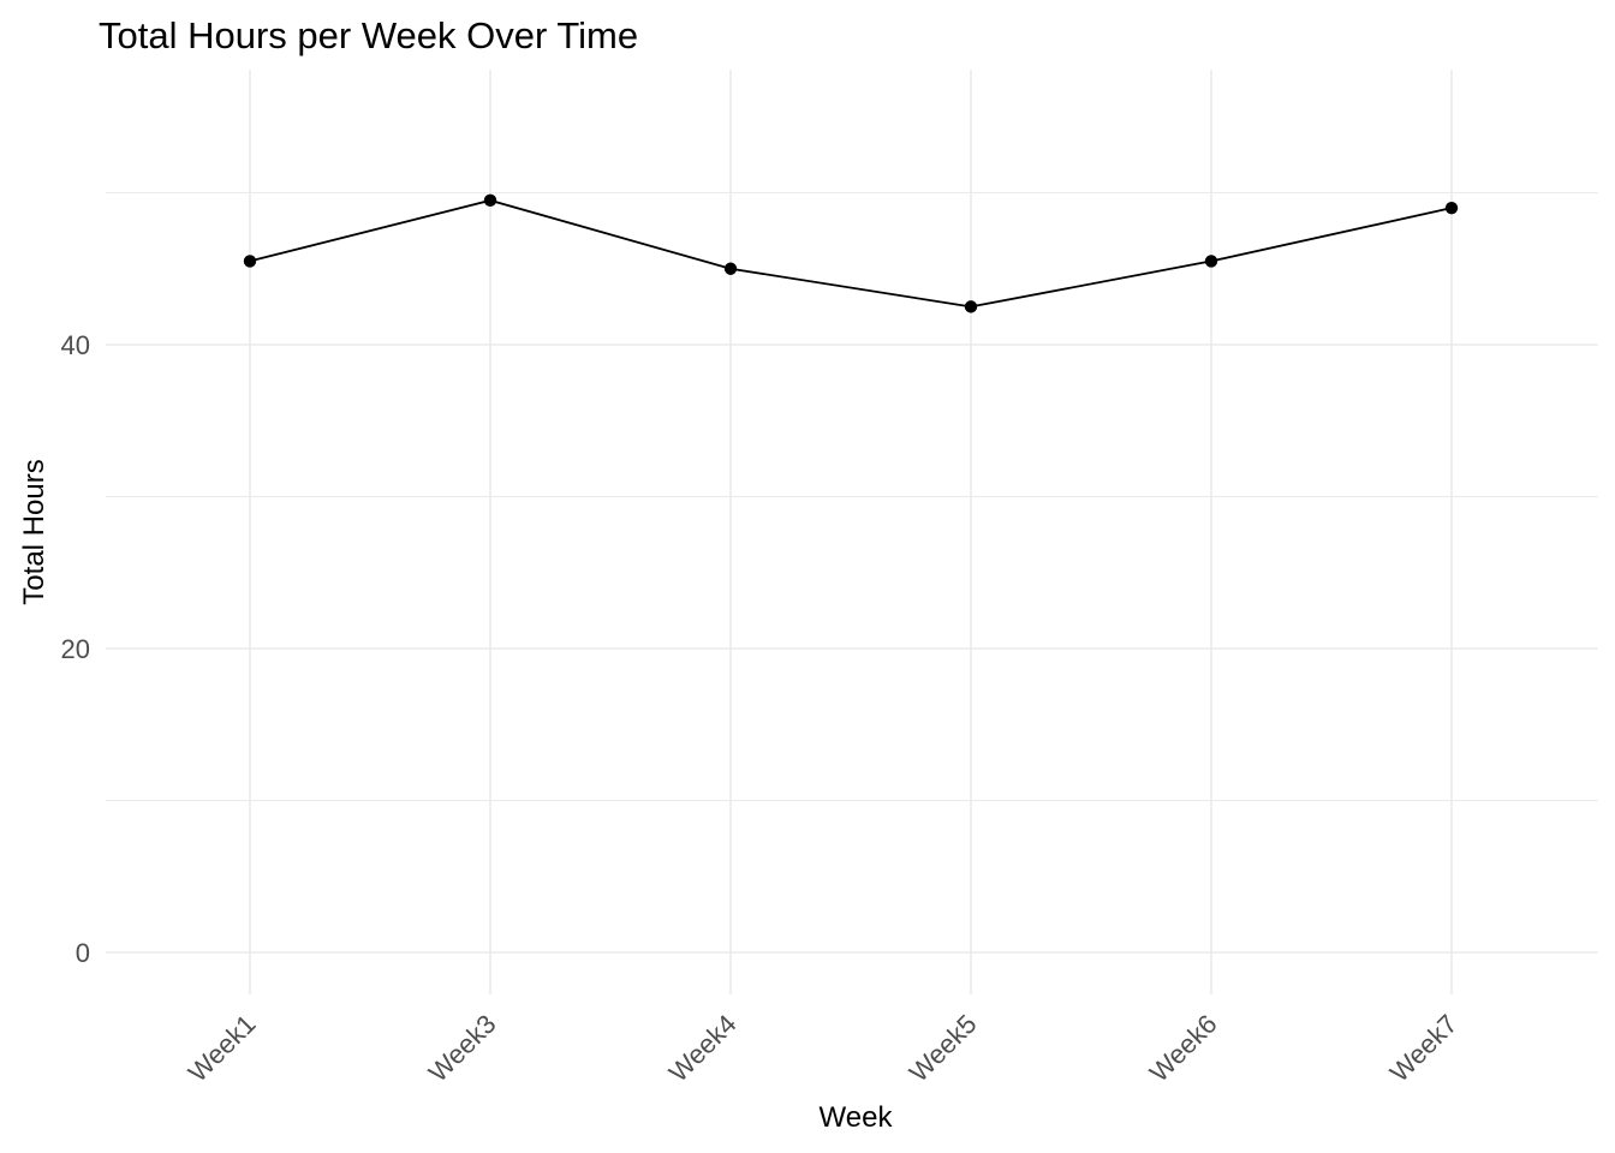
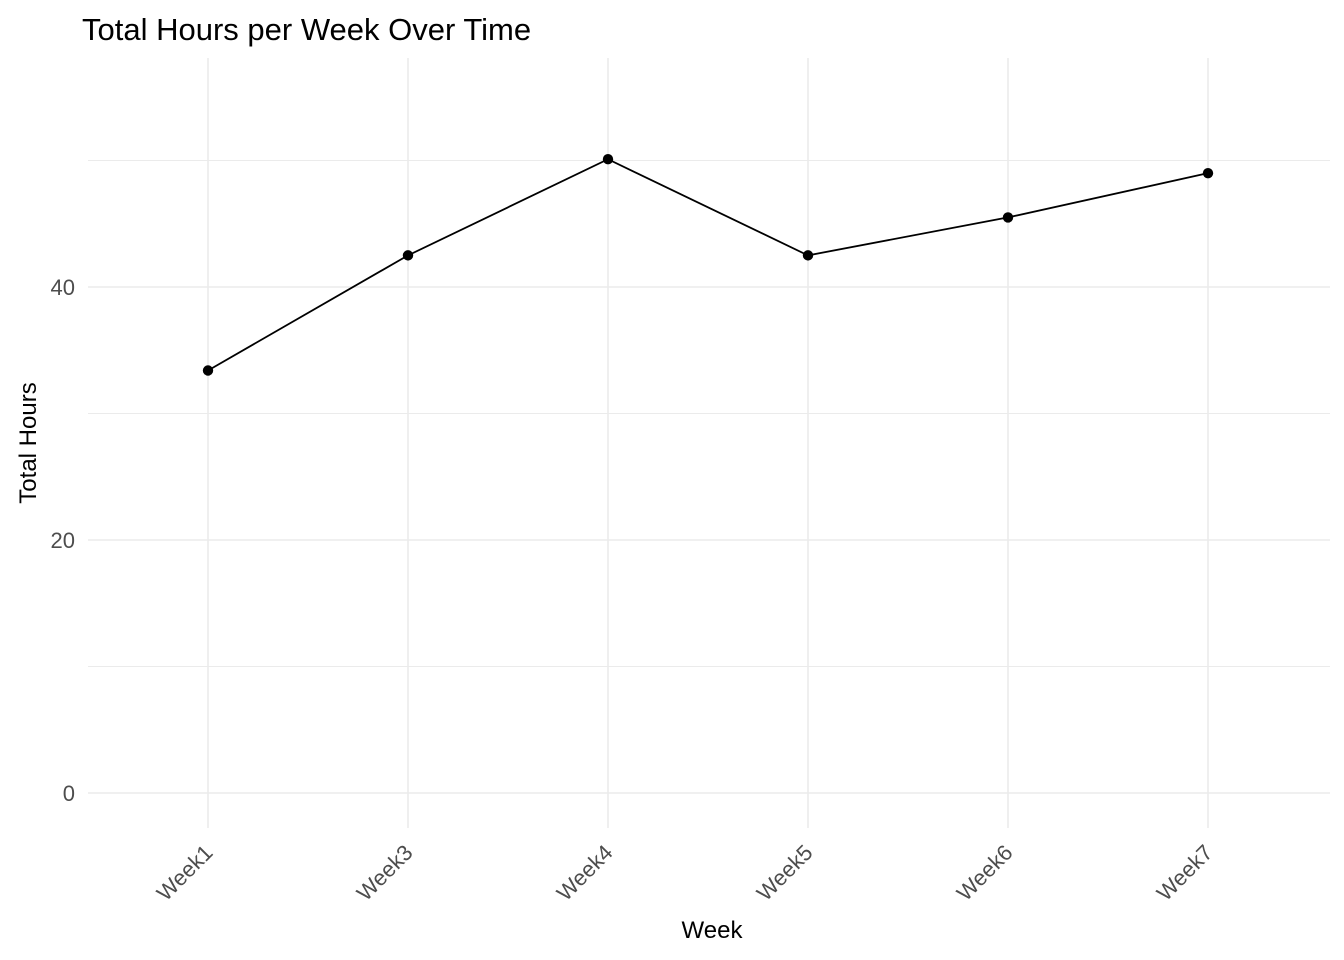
Week1: 45.5 -> 33.4
Week3: 49.5 -> 42.5
Week4: 45.0 -> 50.1
